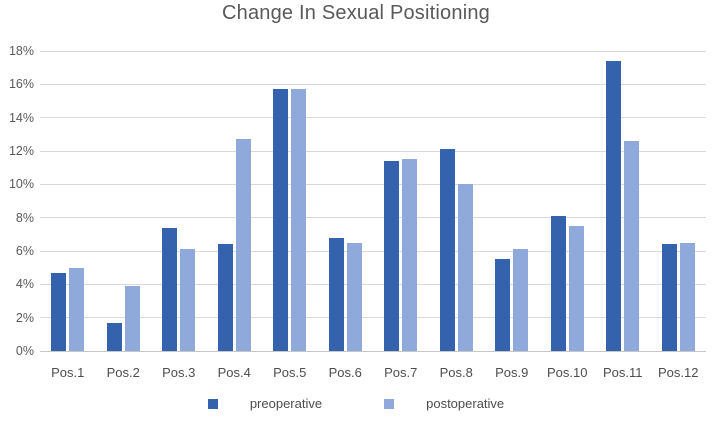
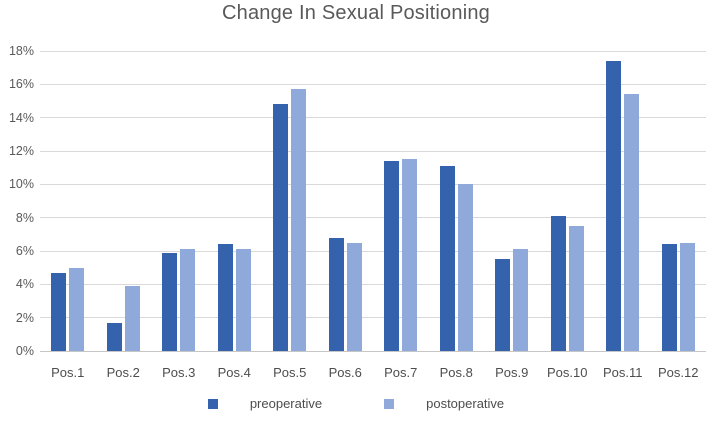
preoperative/Pos.3: 7.4% -> 5.9%
postoperative/Pos.4: 12.7% -> 6.1%
preoperative/Pos.5: 15.7% -> 14.8%
preoperative/Pos.8: 12.1% -> 11.1%
postoperative/Pos.11: 12.6% -> 15.4%
